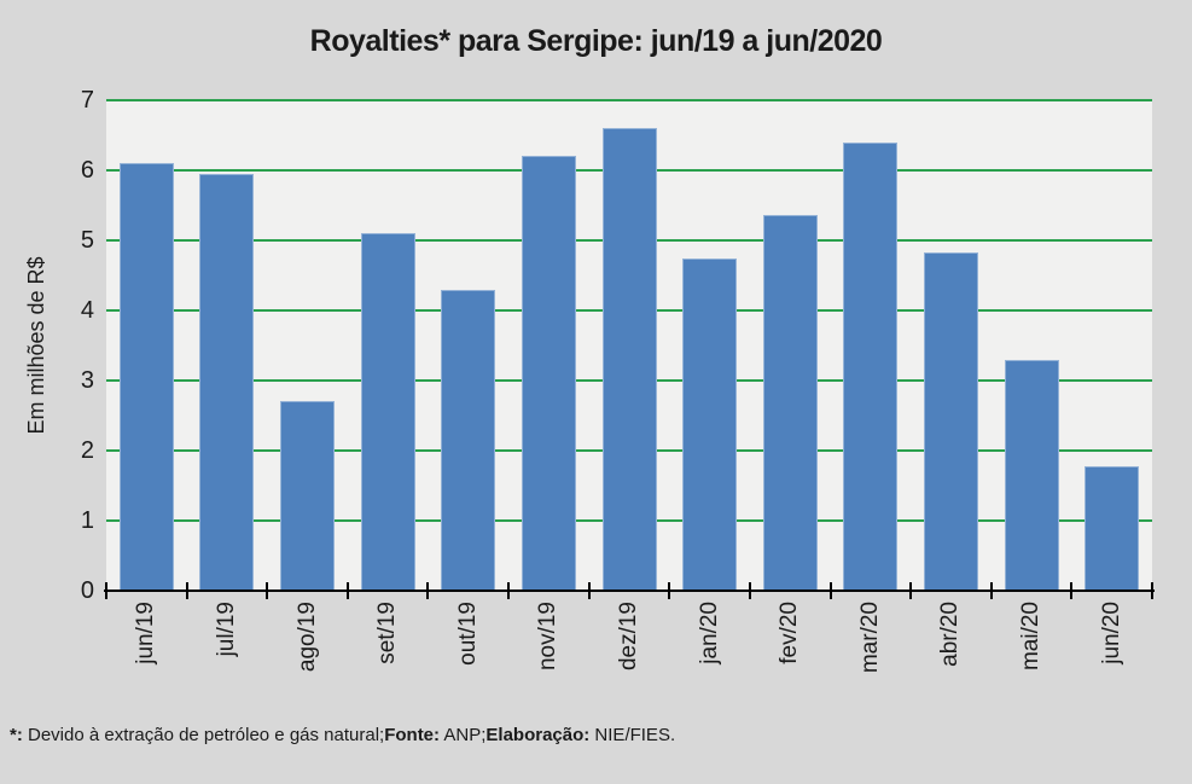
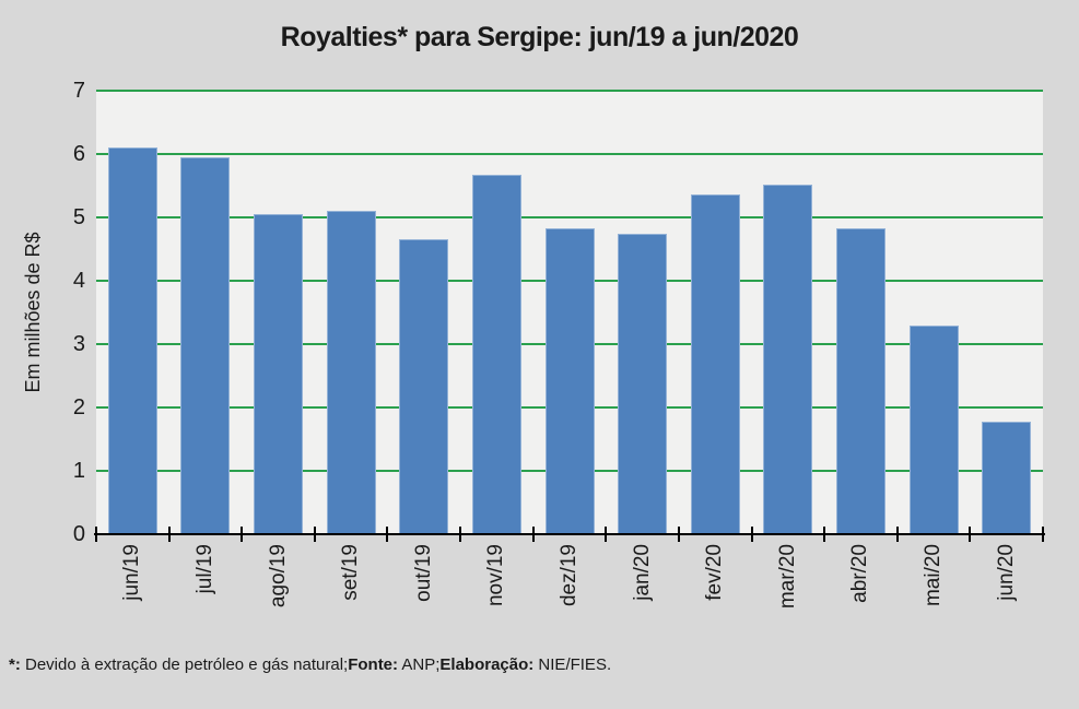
ago/19: 2.7 -> 5.0
out/19: 4.3 -> 4.7
nov/19: 6.2 -> 5.7
dez/19: 6.6 -> 4.8
mar/20: 6.4 -> 5.5
